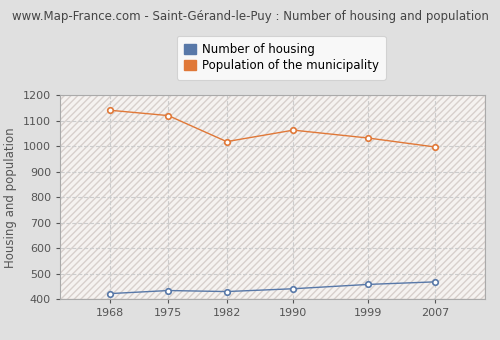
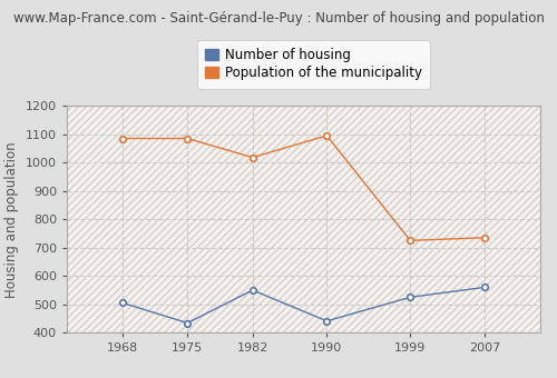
Number of housing/1968: 422 -> 505
Population of the municipality/1968: 1141 -> 1085
Population of the municipality/1975: 1120 -> 1085
Number of housing/1982: 430 -> 550
Population of the municipality/1990: 1063 -> 1095
Number of housing/1999: 458 -> 525
Population of the municipality/1999: 1032 -> 725
Number of housing/2007: 468 -> 560
Population of the municipality/2007: 997 -> 735
